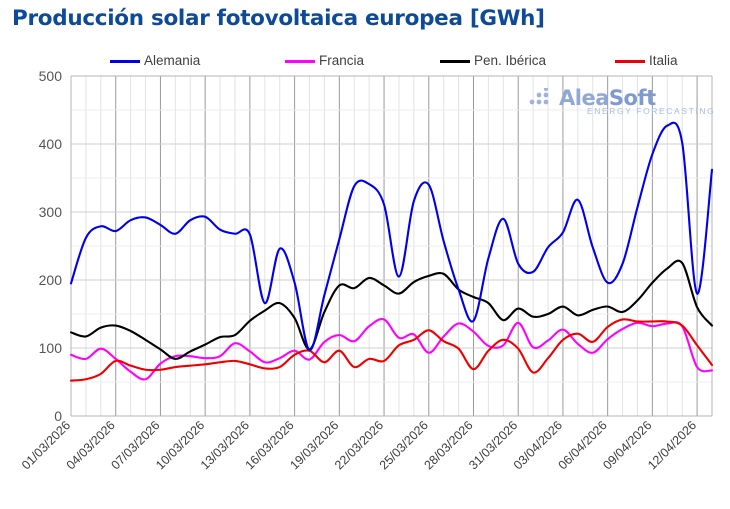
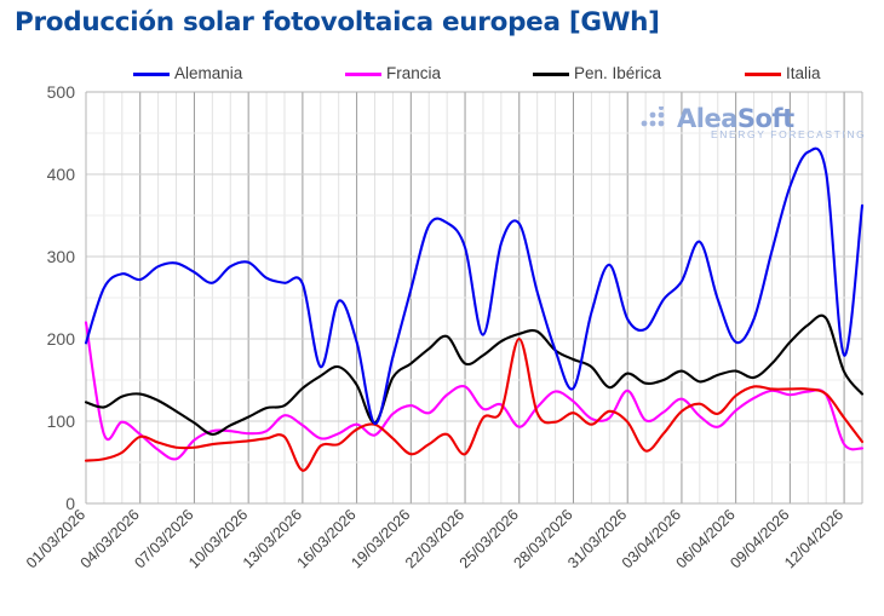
Francia/01/03/2026: 90 -> 220
Italia/13/03/2026: 80 -> 40
Pen. Ibérica/19/03/2026: 190 -> 170
Italia/19/03/2026: 100 -> 60
Pen. Ibérica/22/03/2026: 190 -> 170
Italia/22/03/2026: 80 -> 60
Italia/25/03/2026: 130 -> 200
Italia/28/03/2026: 70 -> 110
